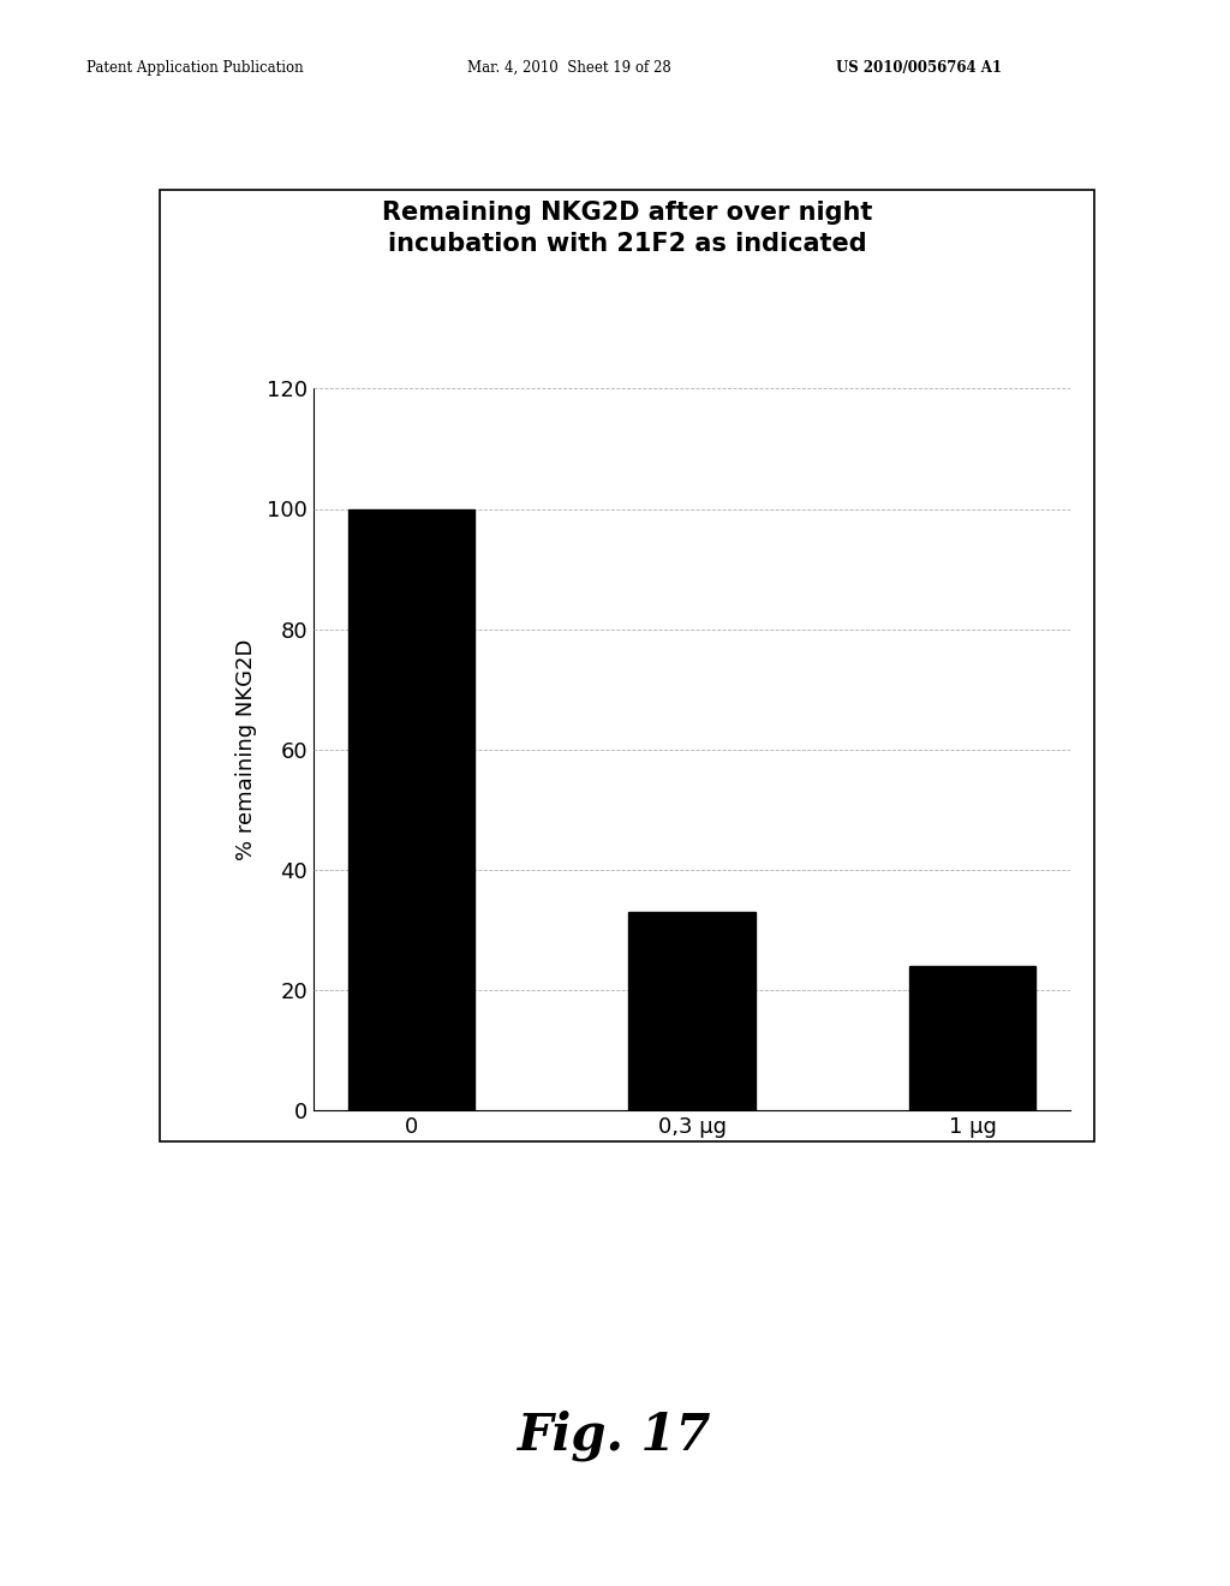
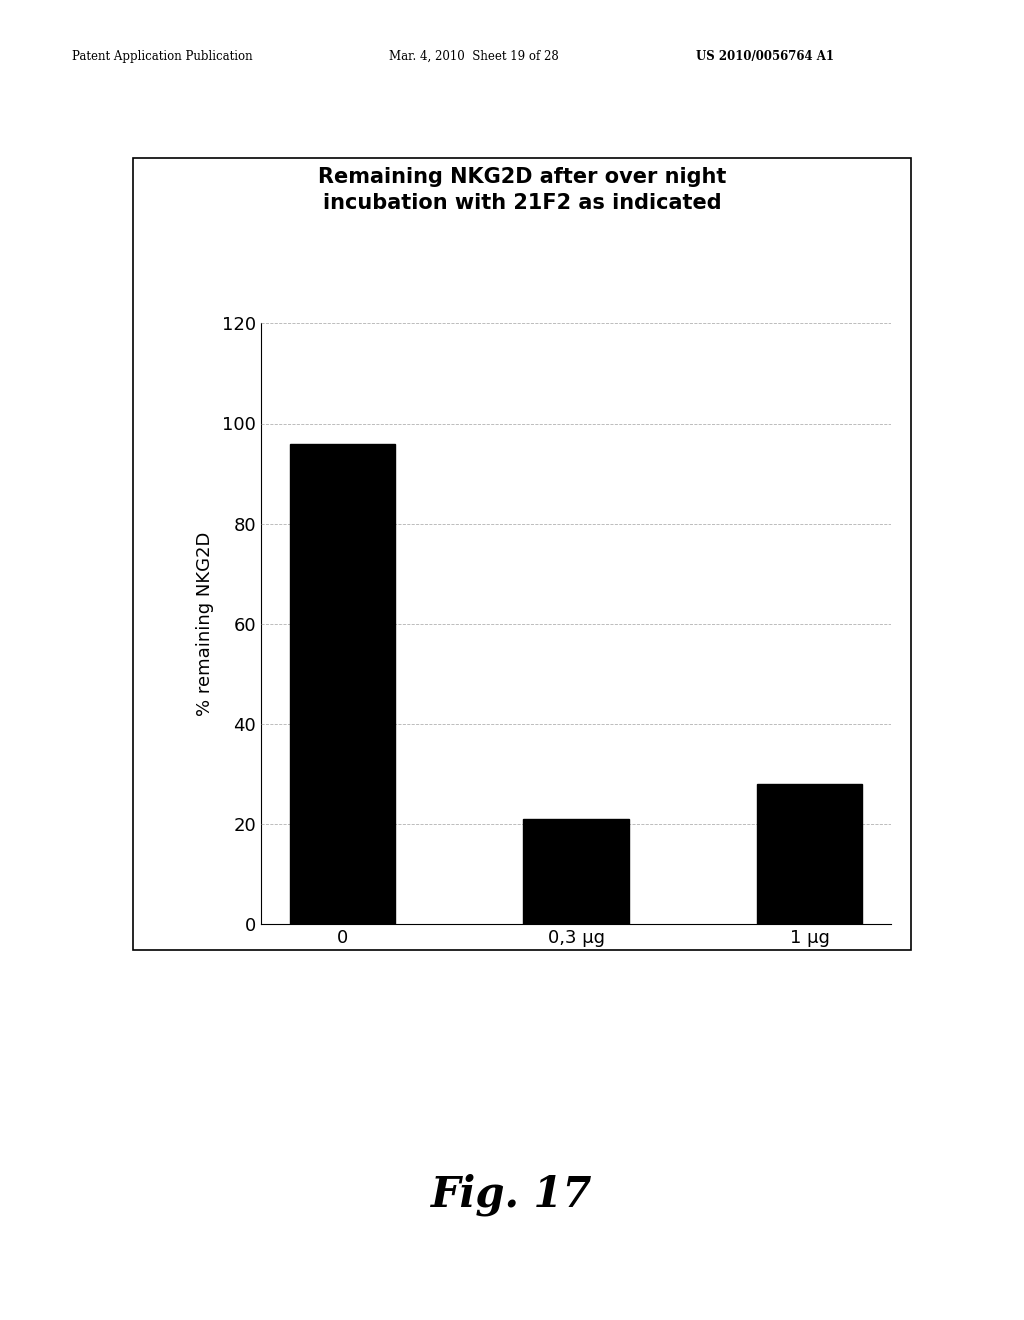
0: 100 -> 96
0,3 μg: 33 -> 21
1 μg: 24 -> 28
